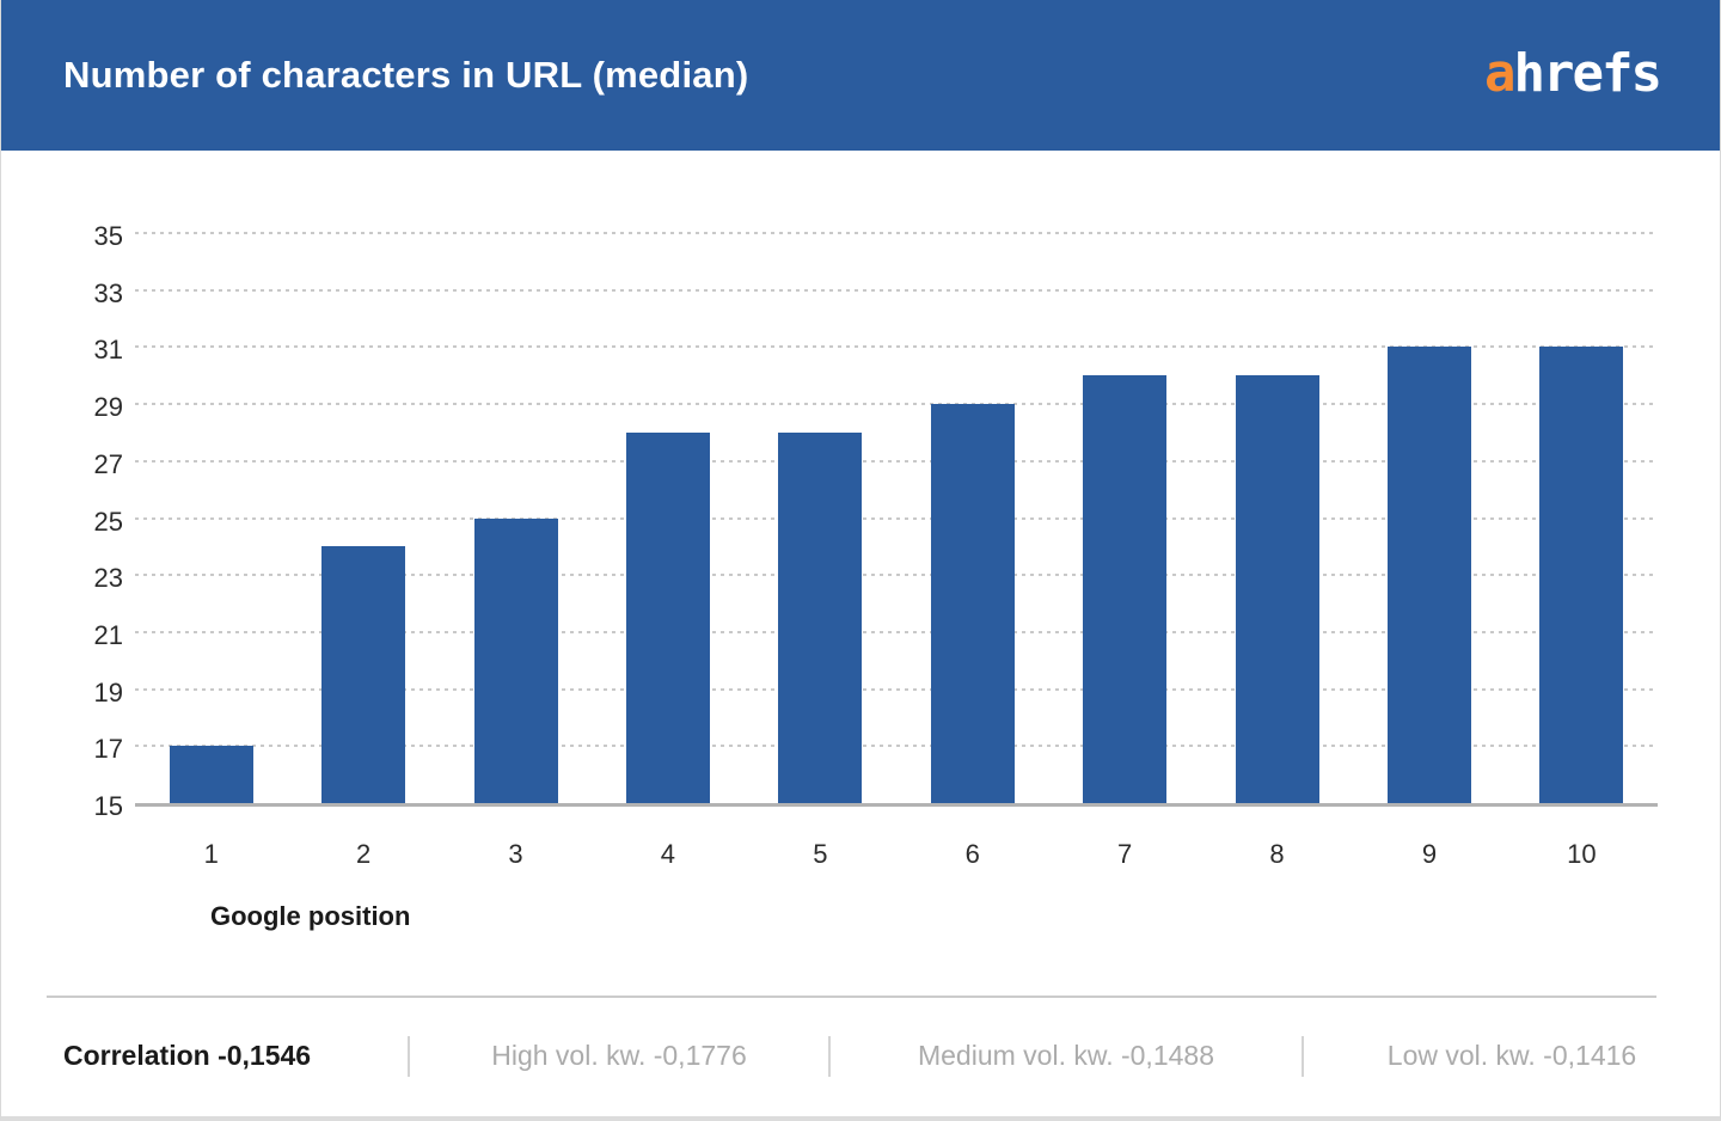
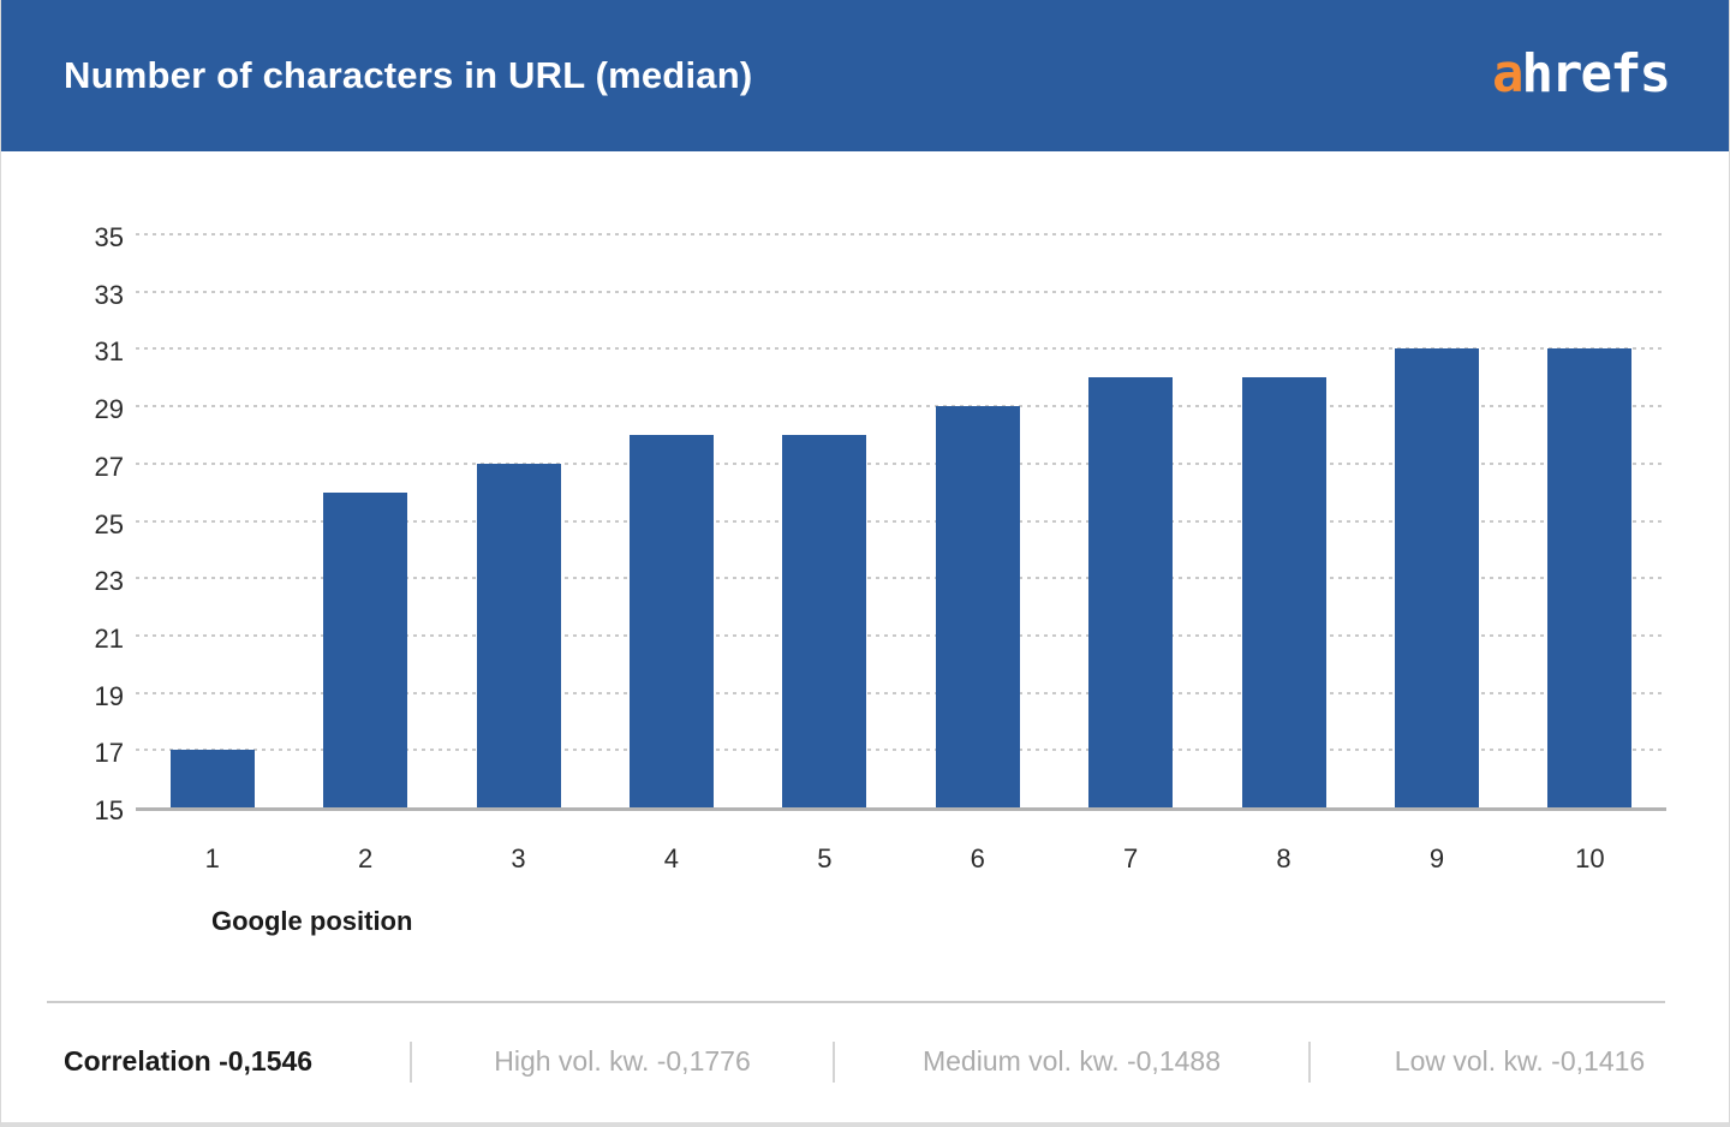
2: 24 -> 26
3: 25 -> 27
